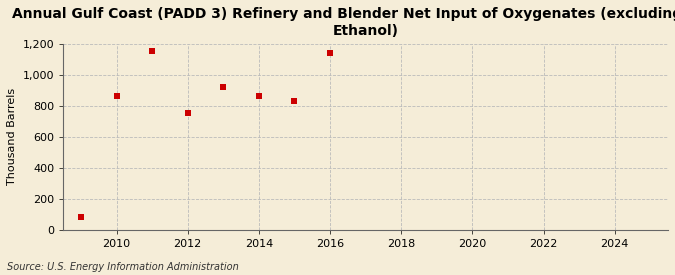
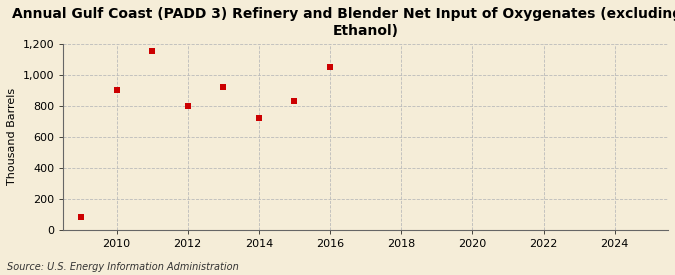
2010: 860 -> 900
2012: 750 -> 800
2014: 860 -> 720
2016: 1,140 -> 1,050
